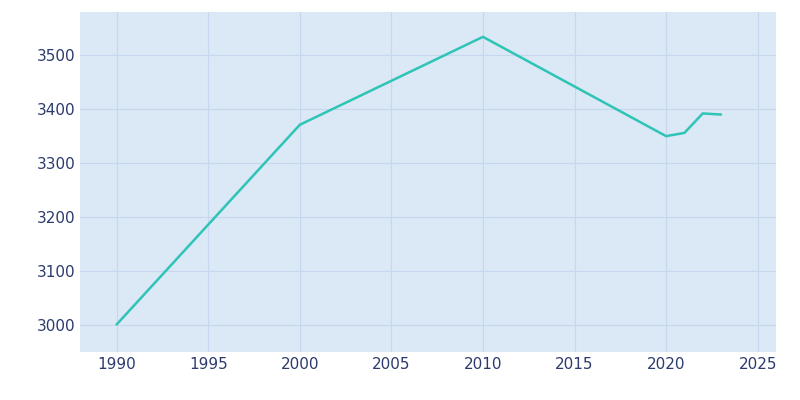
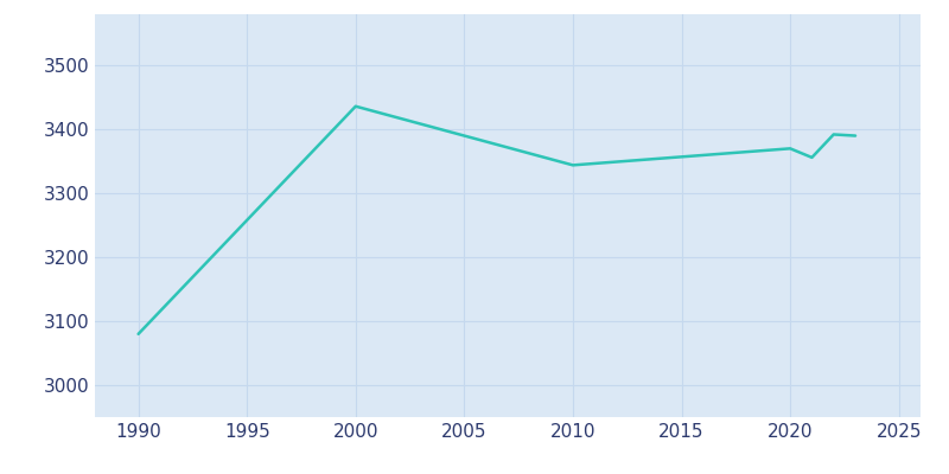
1990: 3001 -> 3080
2000: 3371 -> 3436
2010: 3534 -> 3344
2020: 3350 -> 3370
